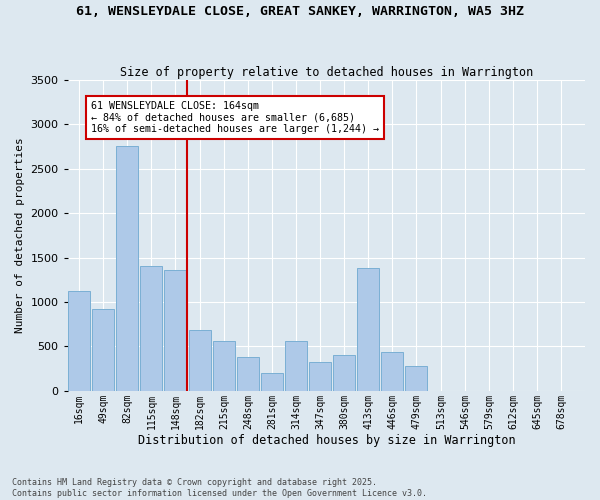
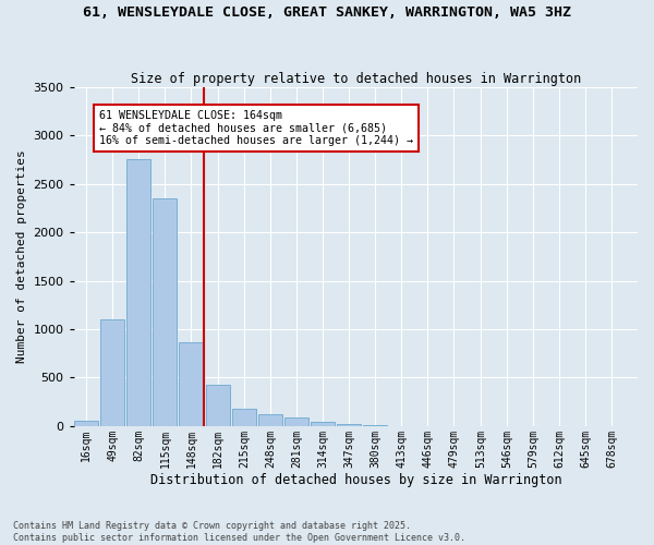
16sqm: 1120 -> 60
49sqm: 920 -> 1100
115sqm: 1400 -> 2350
148sqm: 1360 -> 870
182sqm: 680 -> 430
215sqm: 560 -> 180
248sqm: 380 -> 120
281sqm: 200 -> 80
314sqm: 560 -> 40
347sqm: 320 -> 20
380sqm: 400 -> 10
413sqm: 1380 -> 0
446sqm: 440 -> 0
479sqm: 280 -> 0
